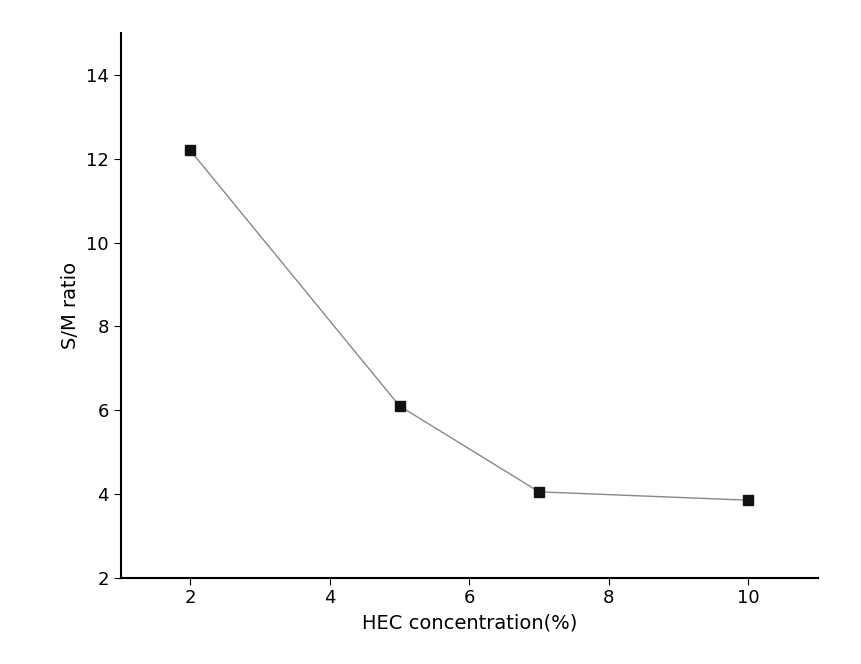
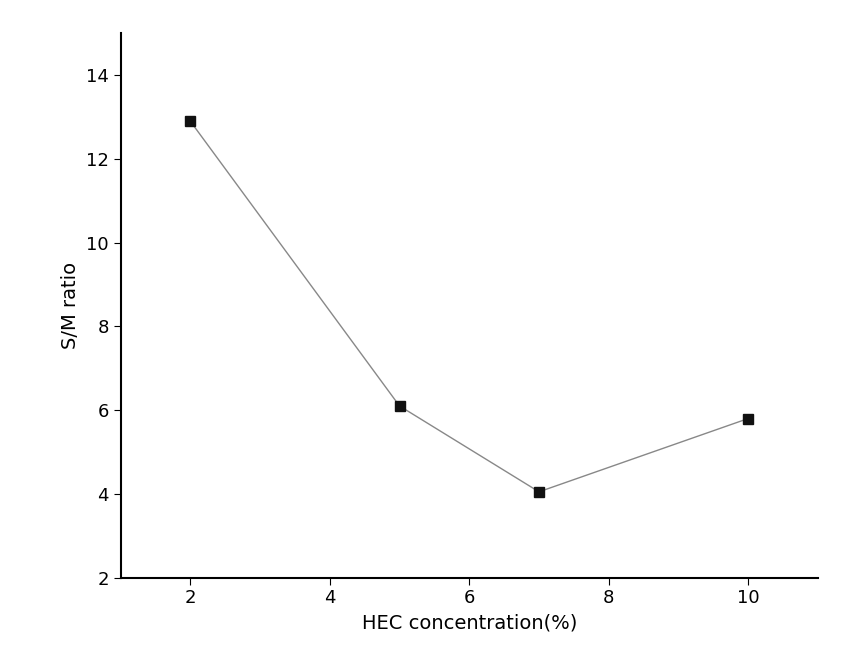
2: 12.20 -> 12.90
10: 3.85 -> 5.80
